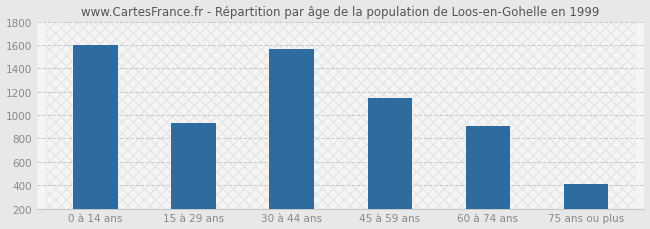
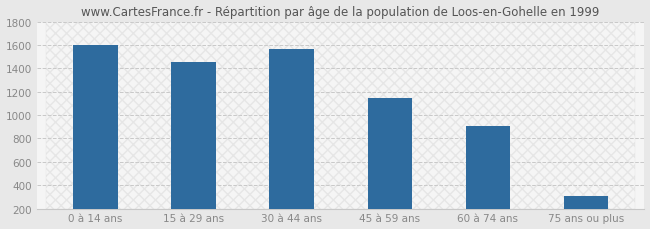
15 à 29 ans: 930 -> 1460
75 ans ou plus: 410 -> 310
